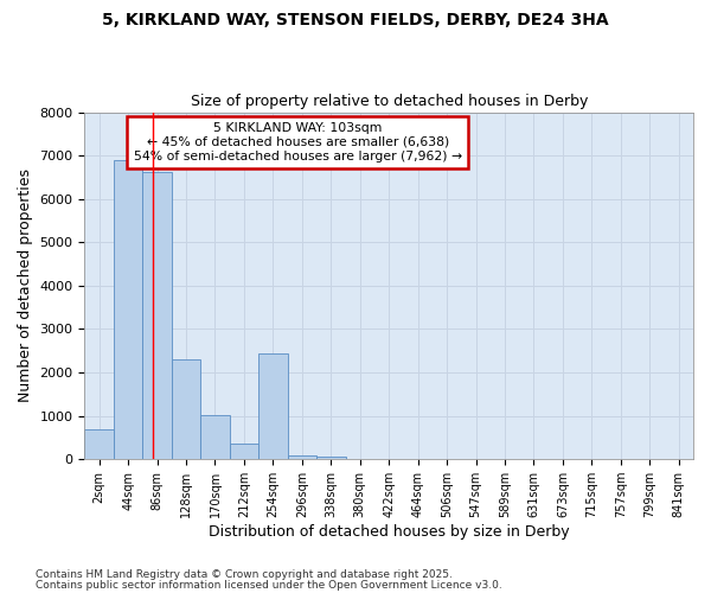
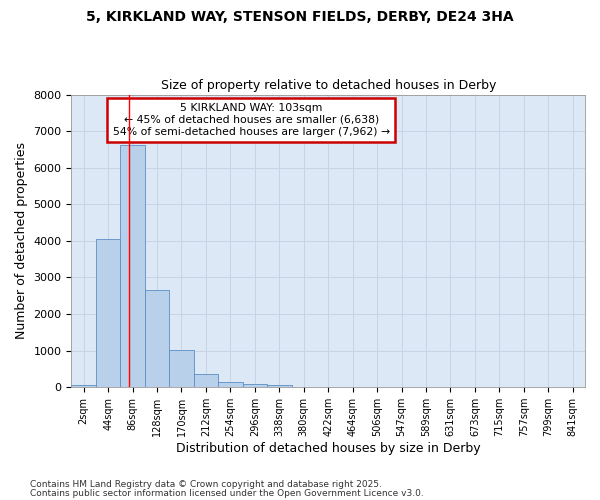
2sqm: 700 -> 70
44sqm: 6900 -> 4050
128sqm: 2300 -> 2650
254sqm: 2450 -> 140
